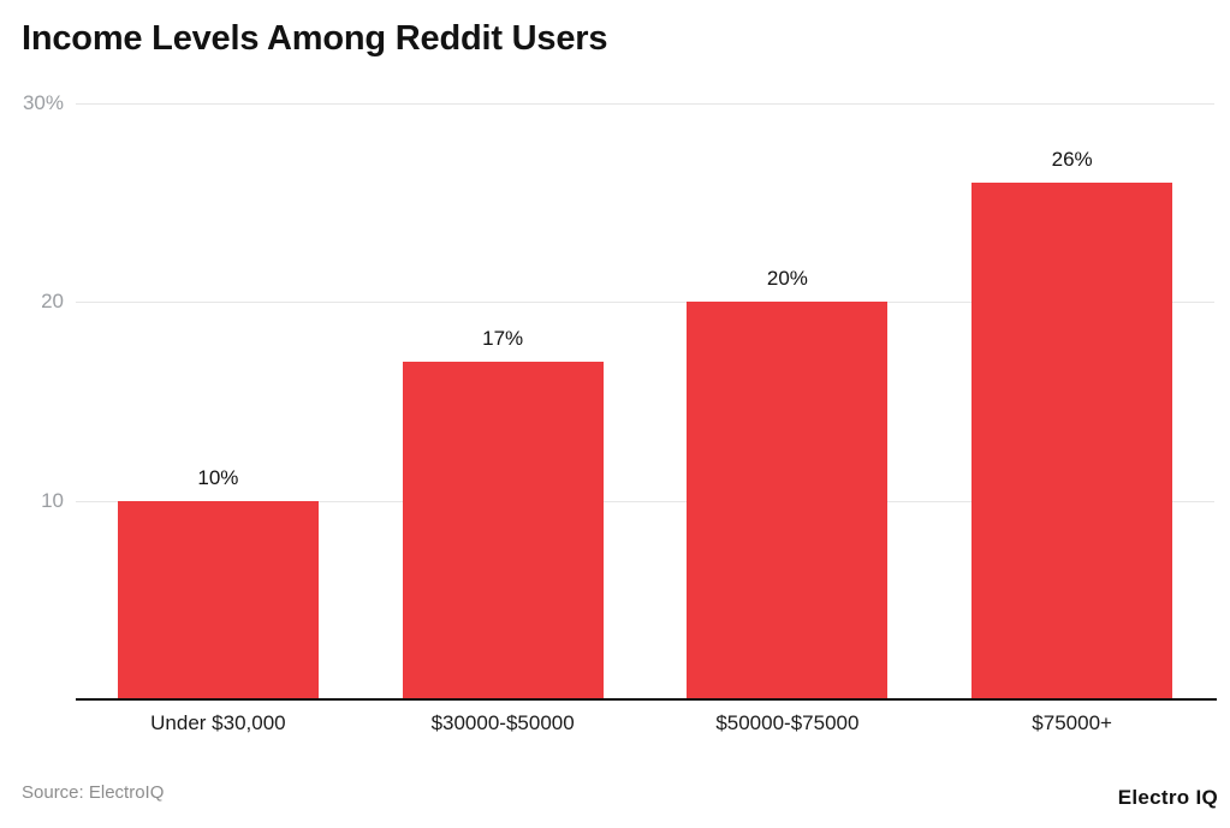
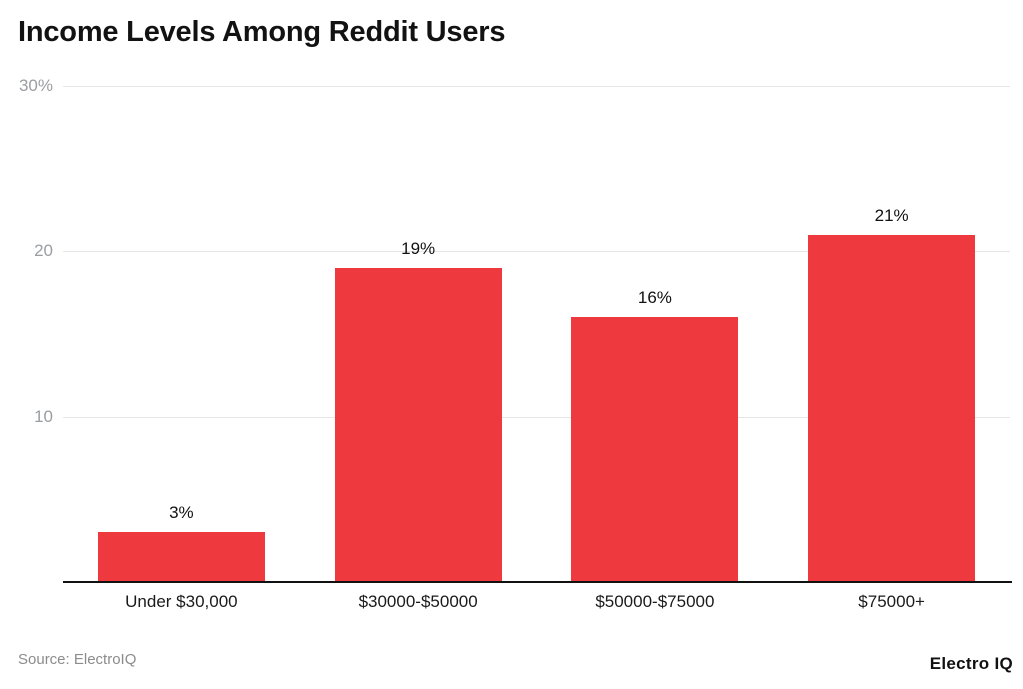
Under $30,000: 10% -> 3%
$30000-$50000: 17% -> 19%
$50000-$75000: 20% -> 16%
$75000+: 26% -> 21%
